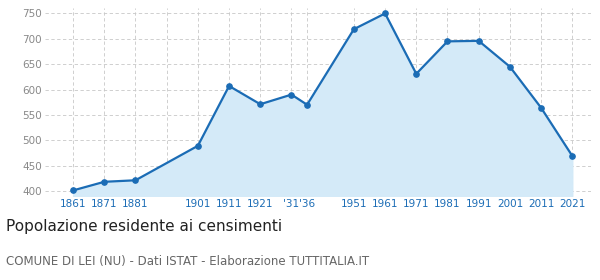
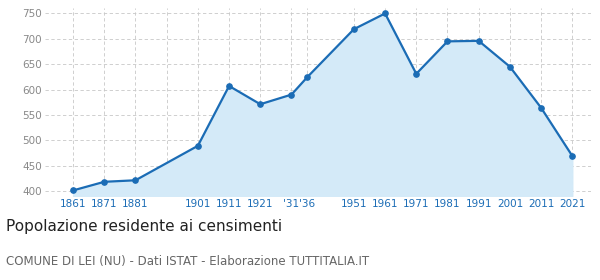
'36: 570 -> 624
